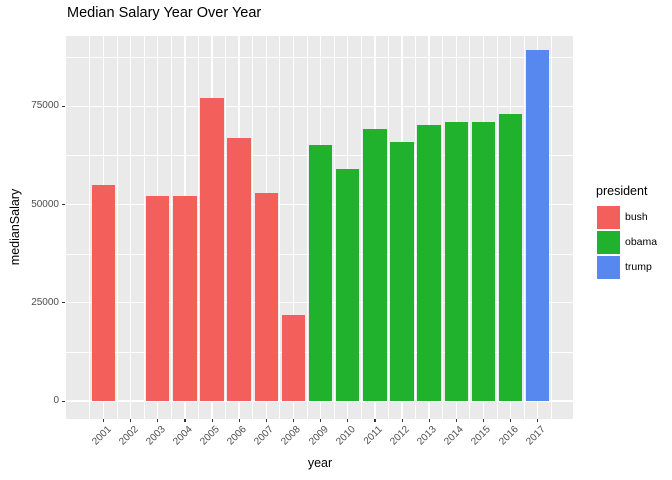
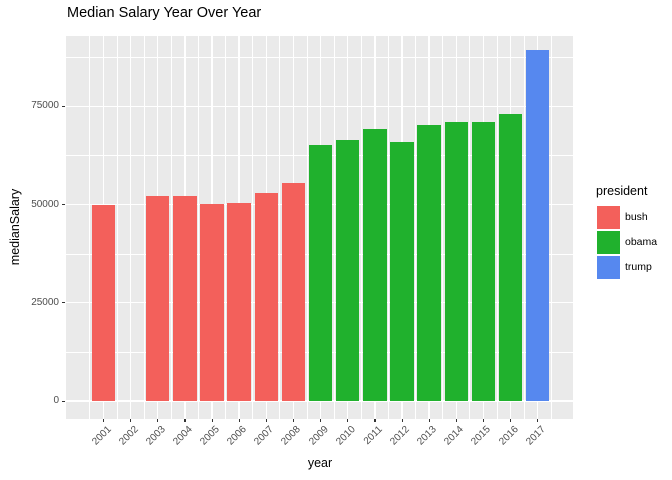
2001: 55000 -> 50000
2005: 77000 -> 50000
2006: 67000 -> 50000
2008: 22000 -> 56000
2010: 59000 -> 66000
